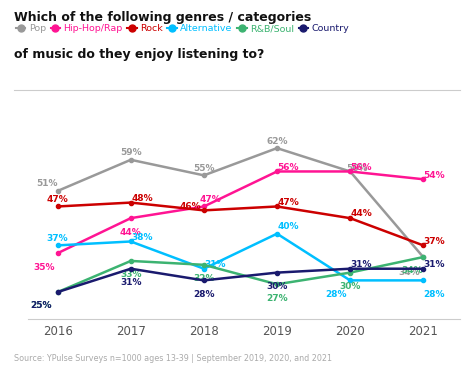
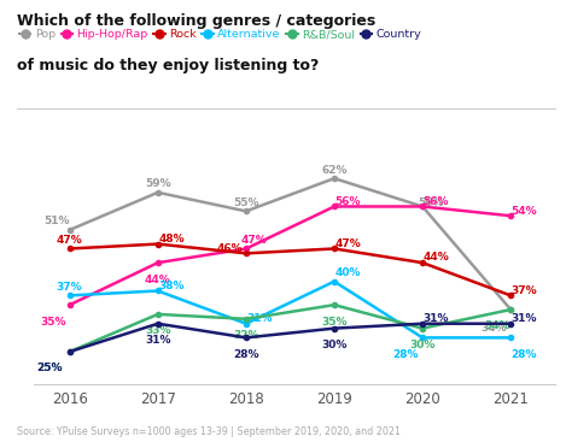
R&B/Soul/2019: 27% -> 35%
